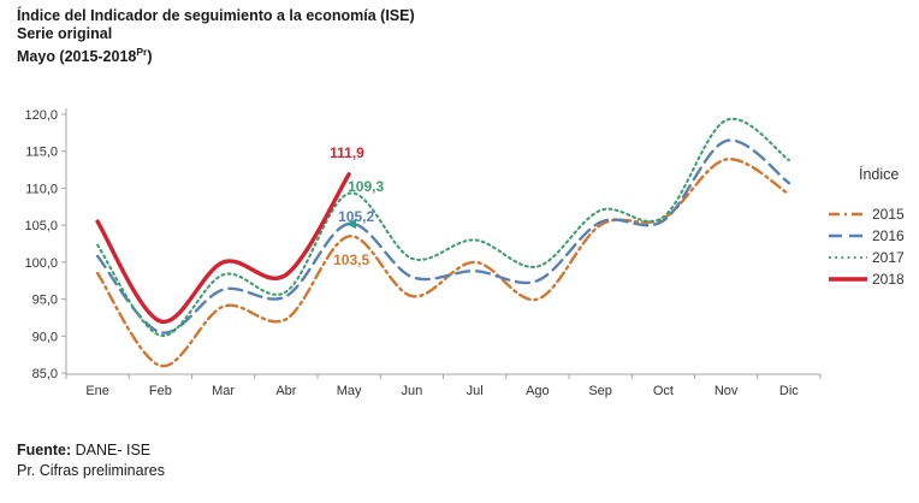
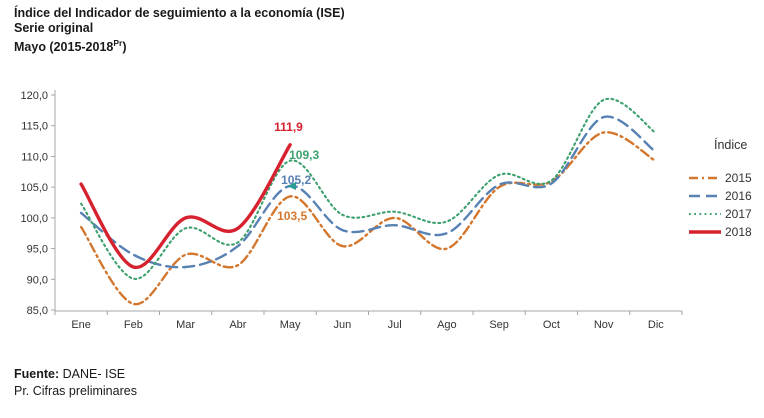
2016/Feb: 90 -> 94
2016/Mar: 96 -> 92
2017/Jul: 103 -> 101
